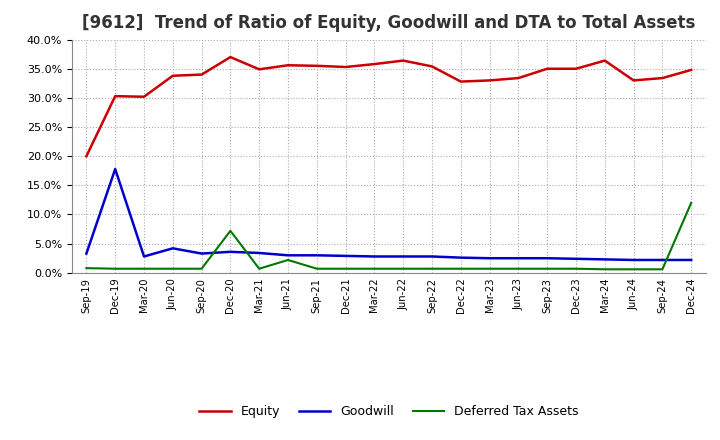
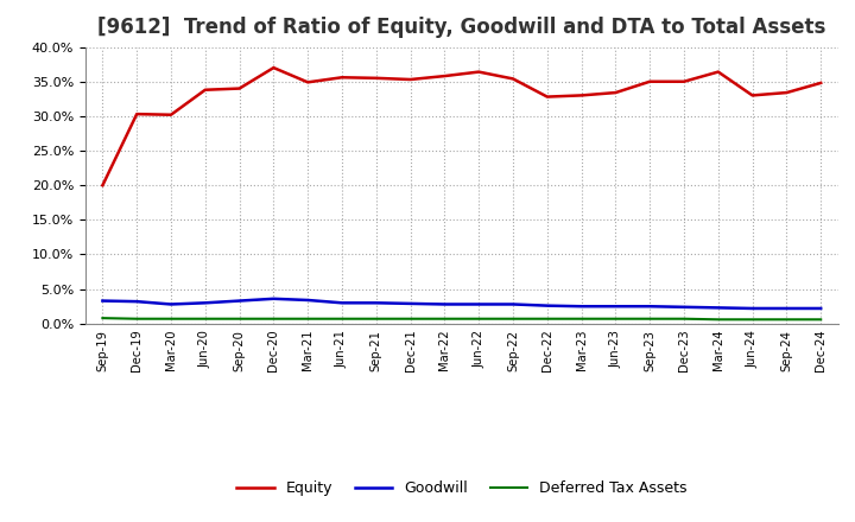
Goodwill/Dec-19: 17.8% -> 3.2%
Goodwill/Jun-20: 4.2% -> 3.0%
Deferred Tax Assets/Dec-20: 7.2% -> 0.7%
Deferred Tax Assets/Jun-21: 2.2% -> 0.7%
Deferred Tax Assets/Dec-24: 12.0% -> 0.6%
